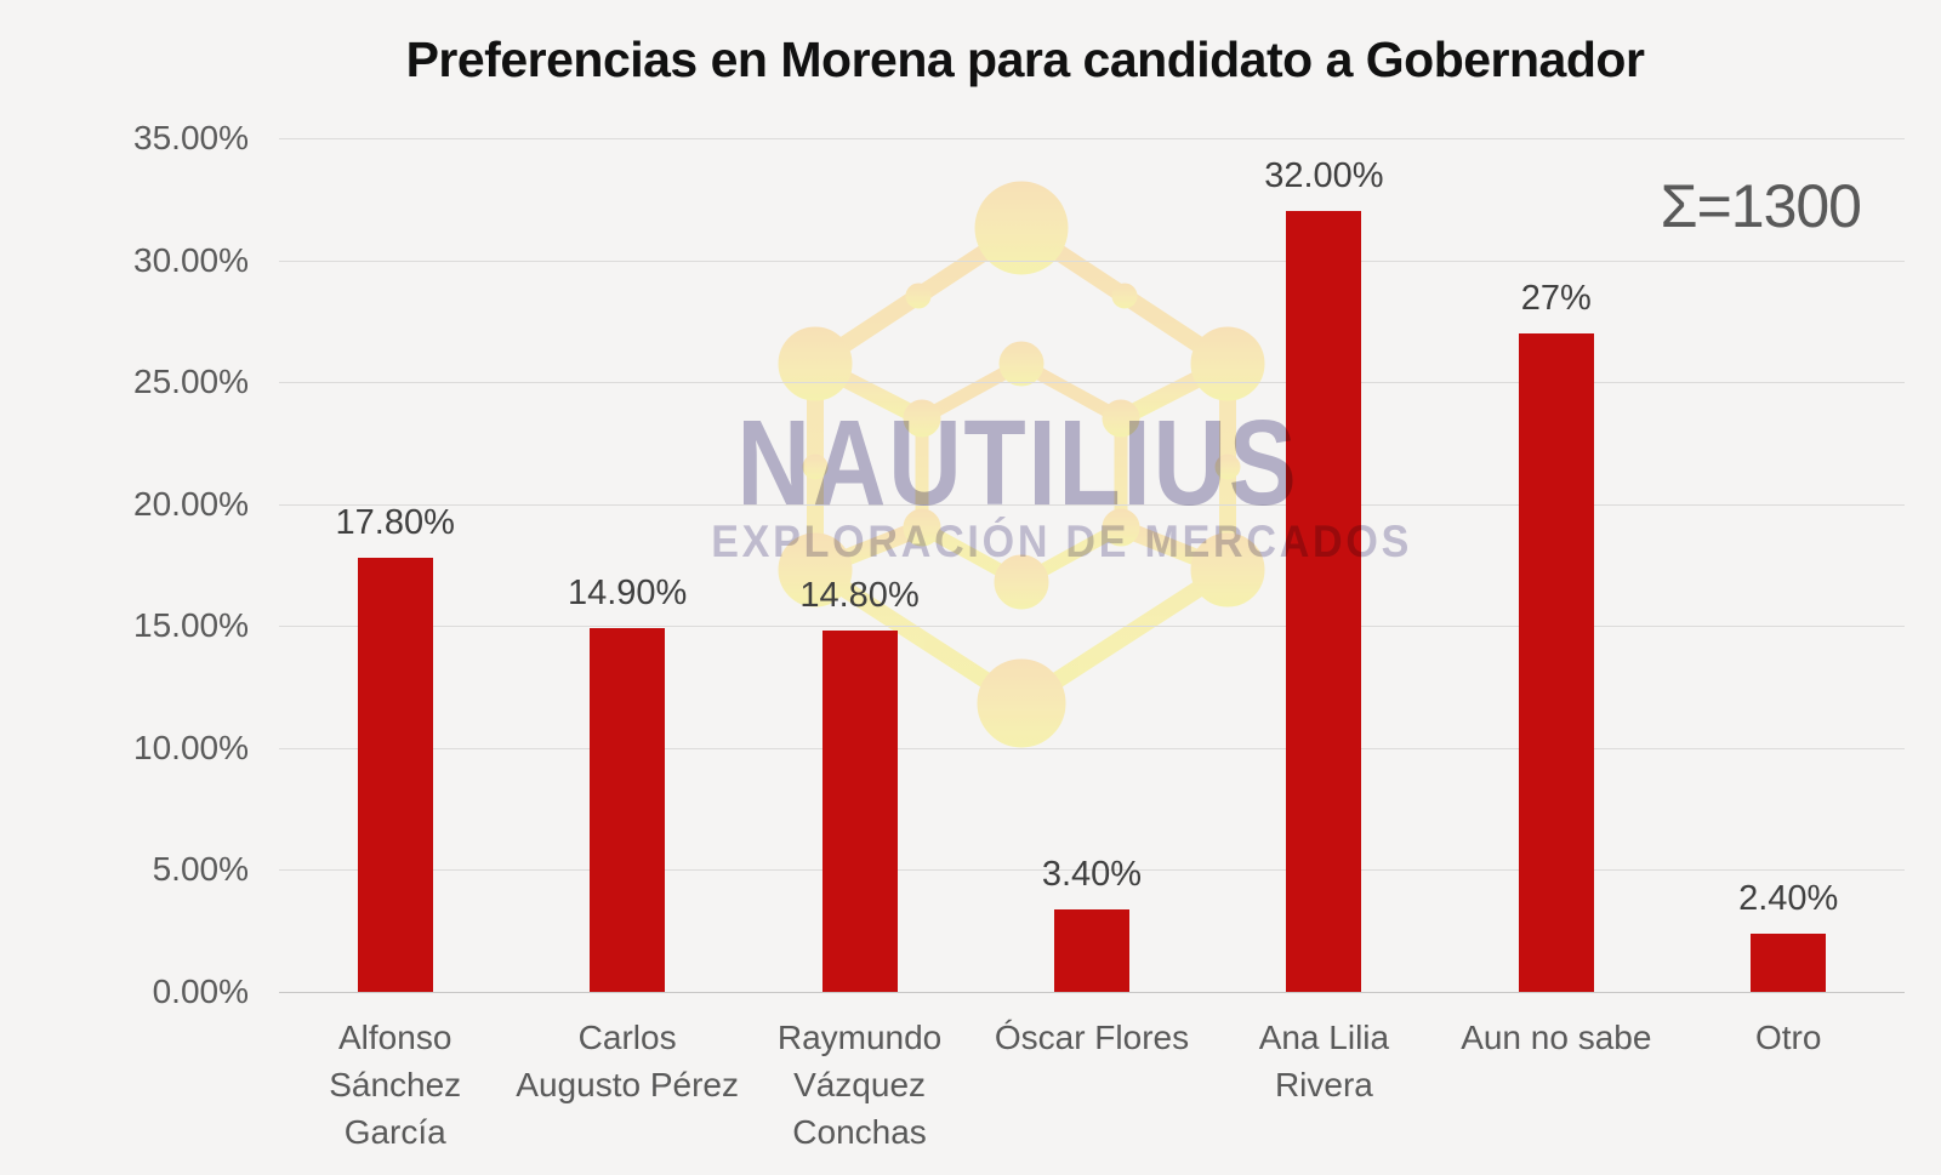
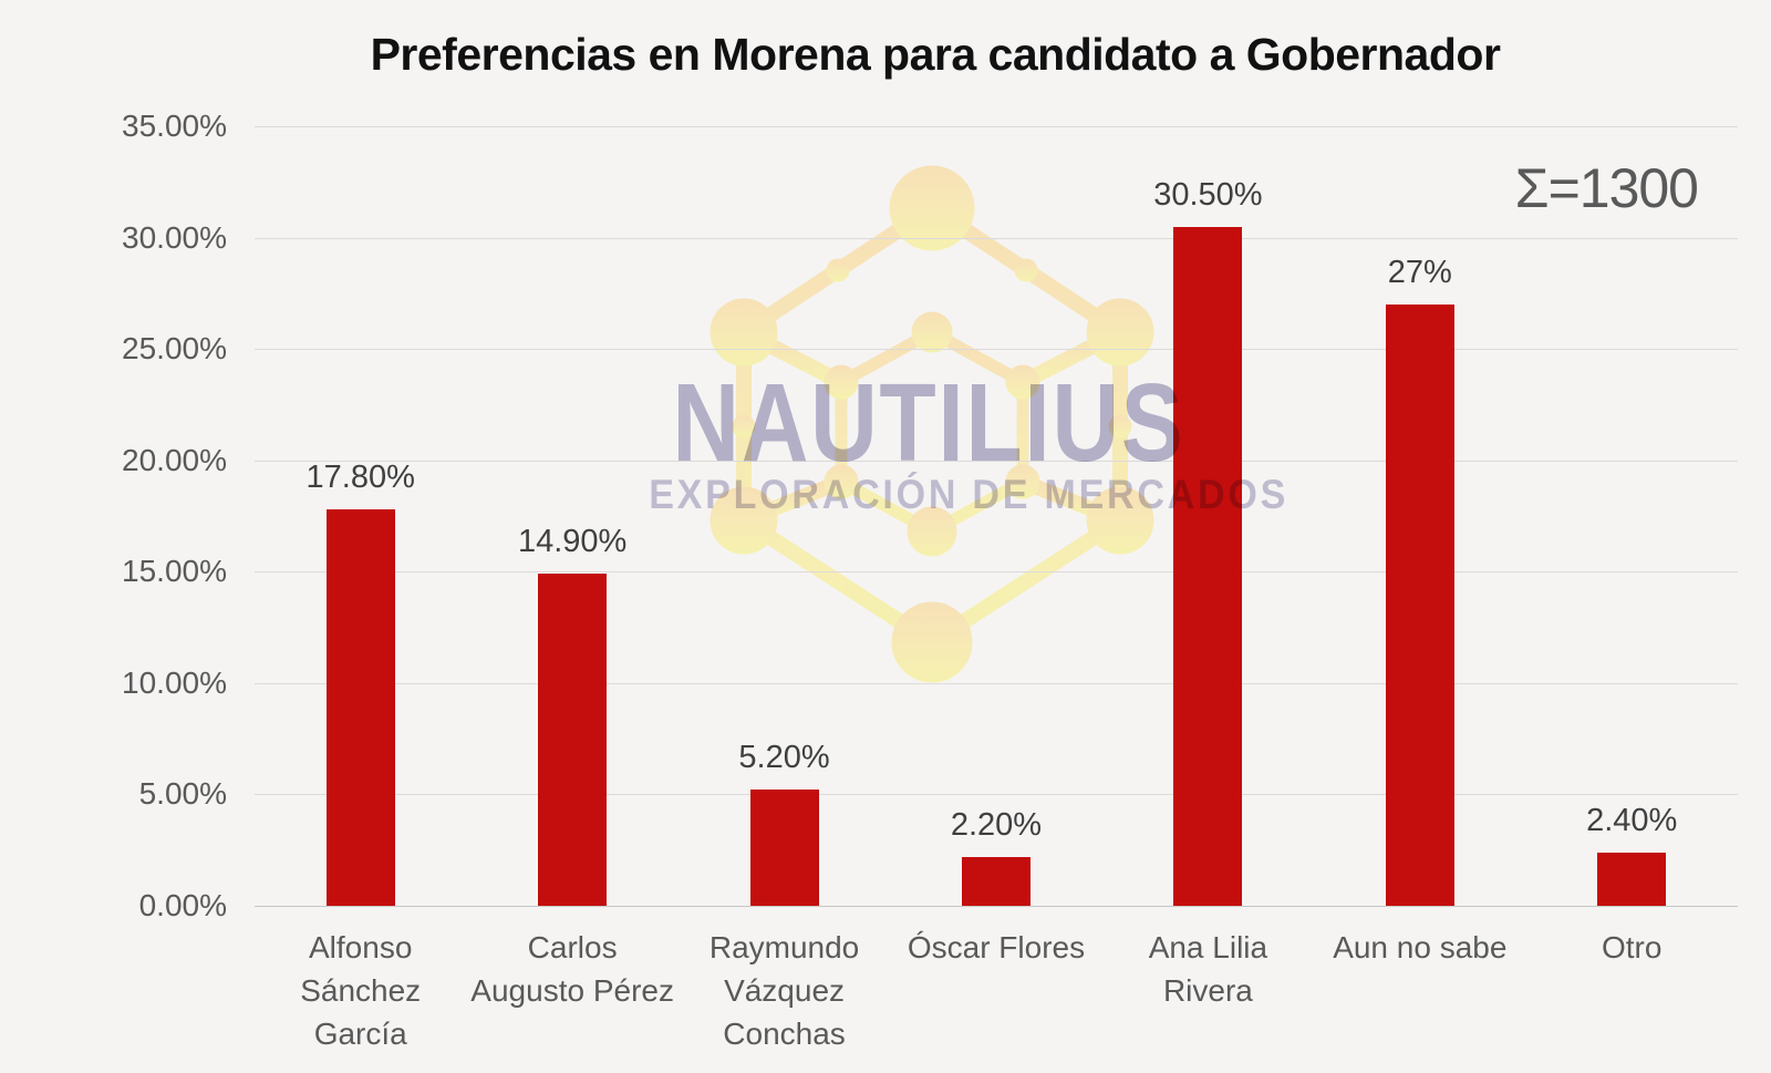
Raymundo Vázquez Conchas: 14.80% -> 5.20%
Óscar Flores: 3.40% -> 2.20%
Ana Lilia Rivera: 32.00% -> 30.50%
